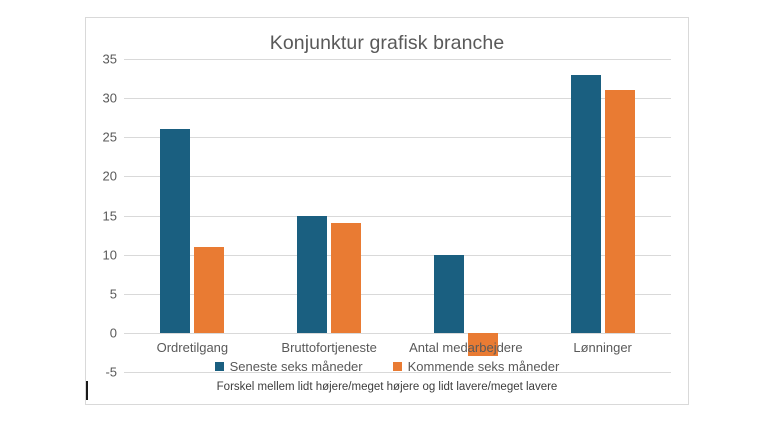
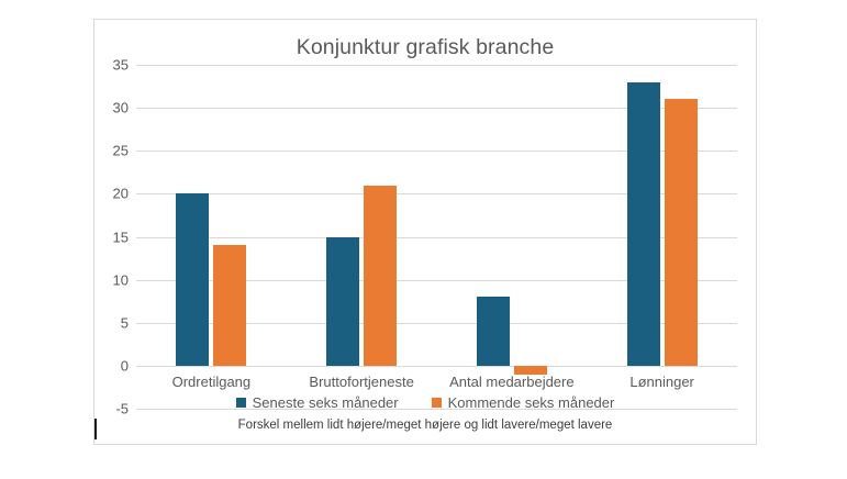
Seneste seks måneder/Ordretilgang: 26 -> 20
Kommende seks måneder/Ordretilgang: 11 -> 14
Kommende seks måneder/Bruttofortjeneste: 14 -> 21
Seneste seks måneder/Antal medarbejdere: 10 -> 8
Kommende seks måneder/Antal medarbejdere: -3 -> -1
